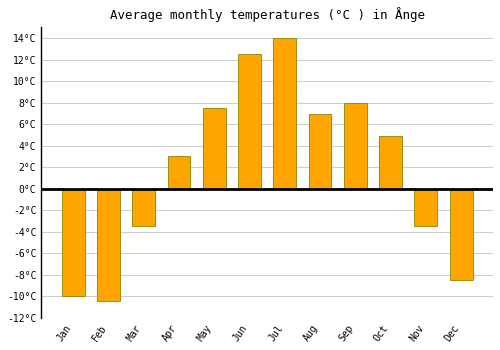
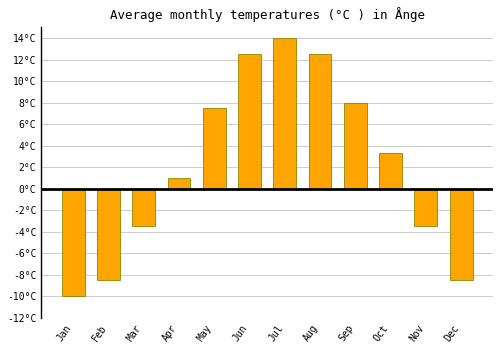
Feb: -10.4°C -> -8.5°C
Apr: 3.0°C -> 1.0°C
Aug: 6.9°C -> 12.5°C
Oct: 4.9°C -> 3.3°C
